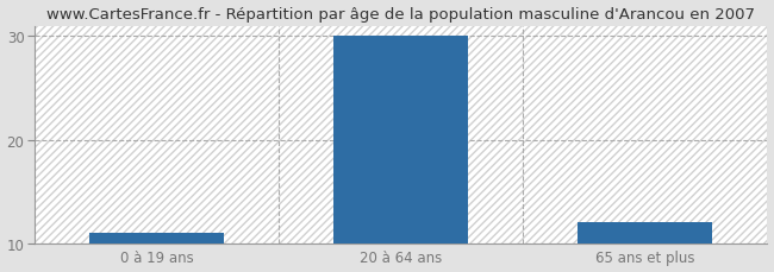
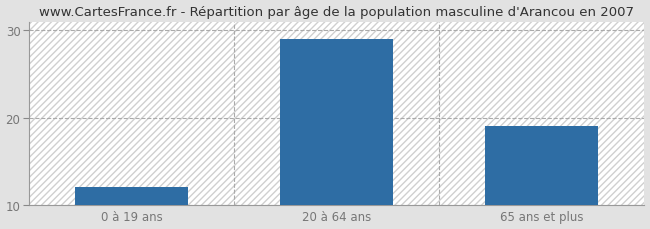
0 à 19 ans: 11 -> 12
20 à 64 ans: 30 -> 29
65 ans et plus: 12 -> 19
